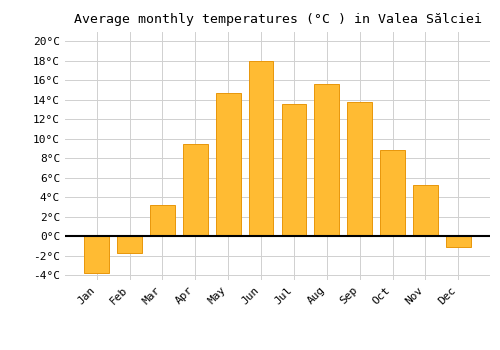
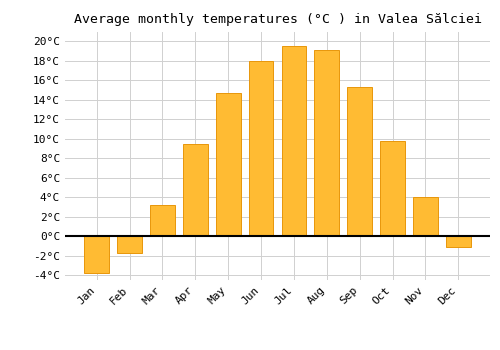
Jul: 13.6°C -> 19.5°C
Aug: 15.6°C -> 19.1°C
Sep: 13.8°C -> 15.3°C
Oct: 8.8°C -> 9.8°C
Nov: 5.2°C -> 4.0°C
